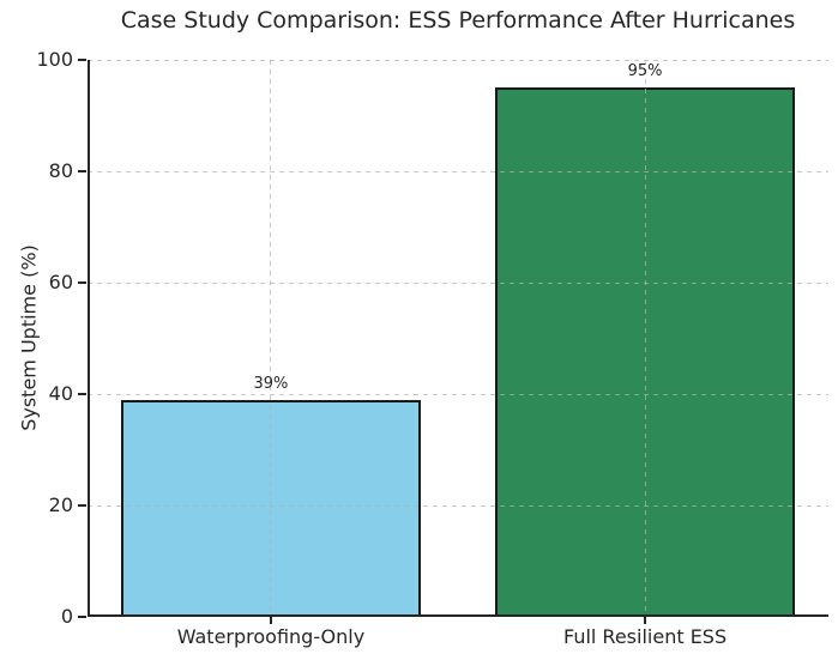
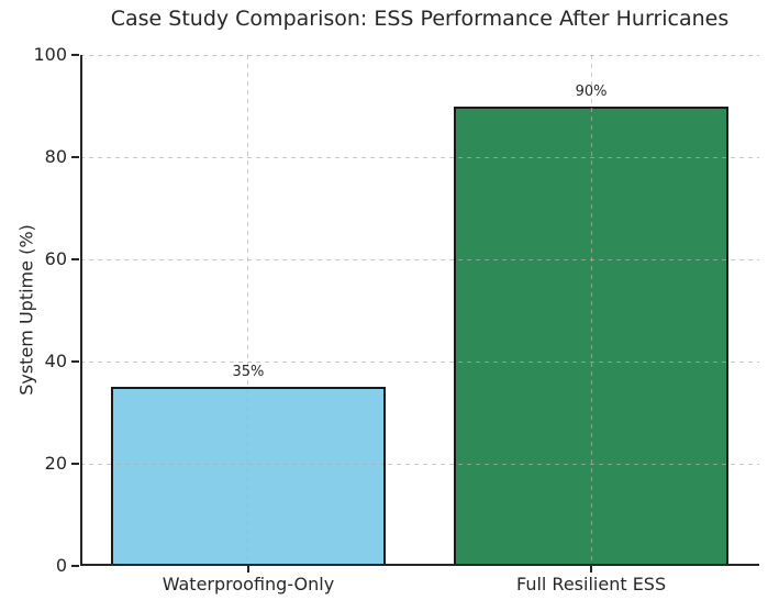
Waterproofing-Only: 39% -> 35%
Full Resilient ESS: 95% -> 90%
